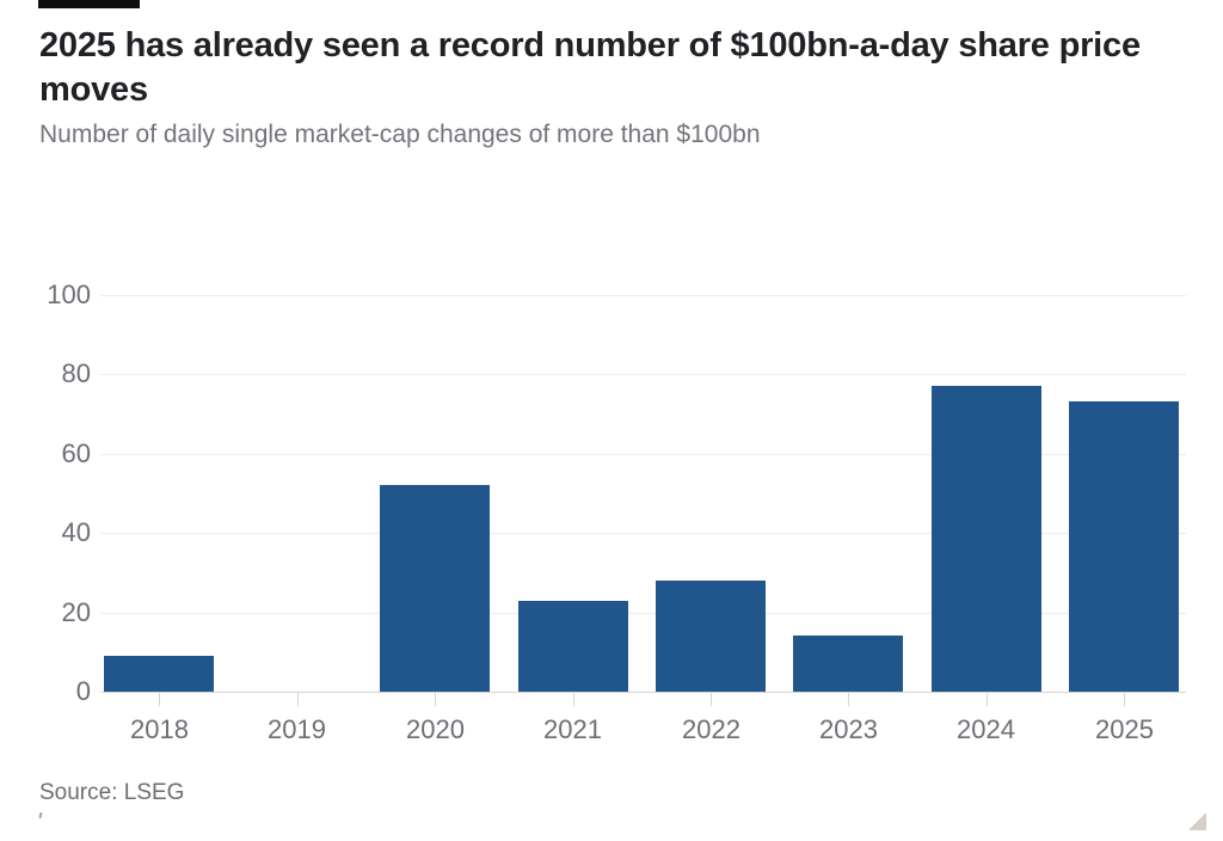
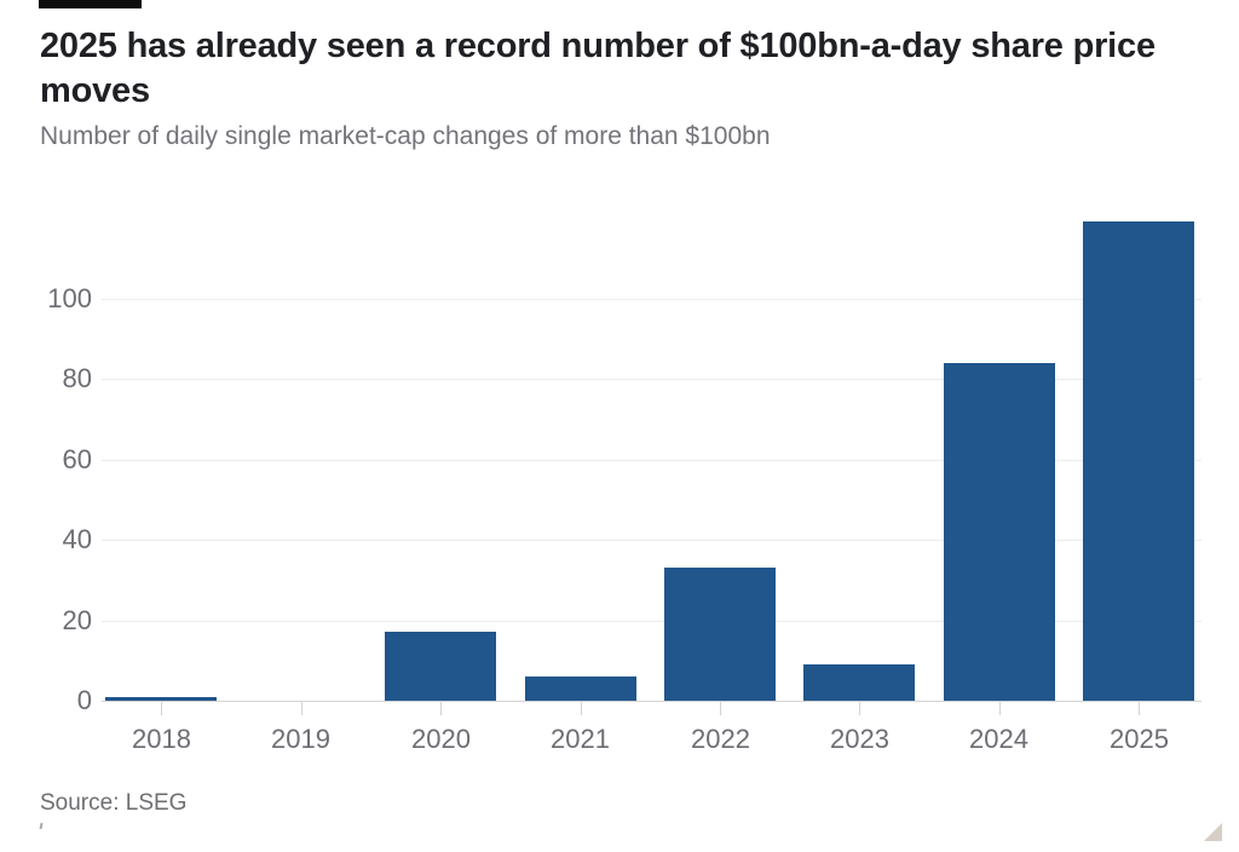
2018: 9 -> 1
2020: 52 -> 17
2021: 23 -> 6
2022: 28 -> 33
2023: 14 -> 9
2024: 77 -> 84
2025: 73 -> 119
